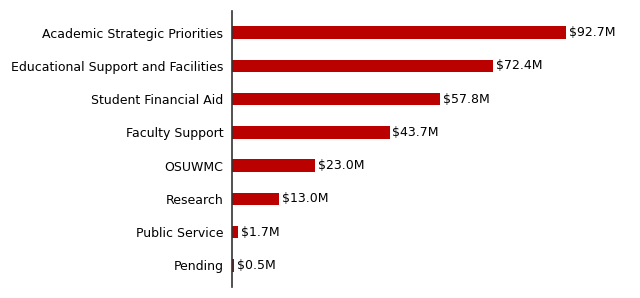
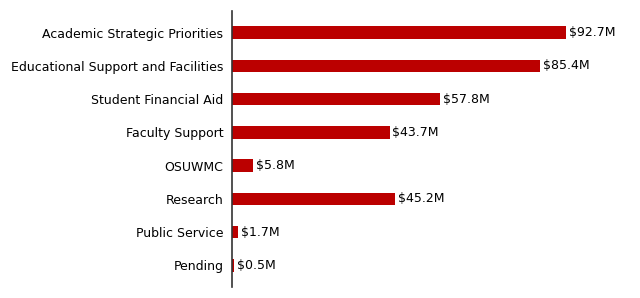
Educational Support and Facilities: $72.4M -> $85.4M
OSUWMC: $23.0M -> $5.8M
Research: $13.0M -> $45.2M
